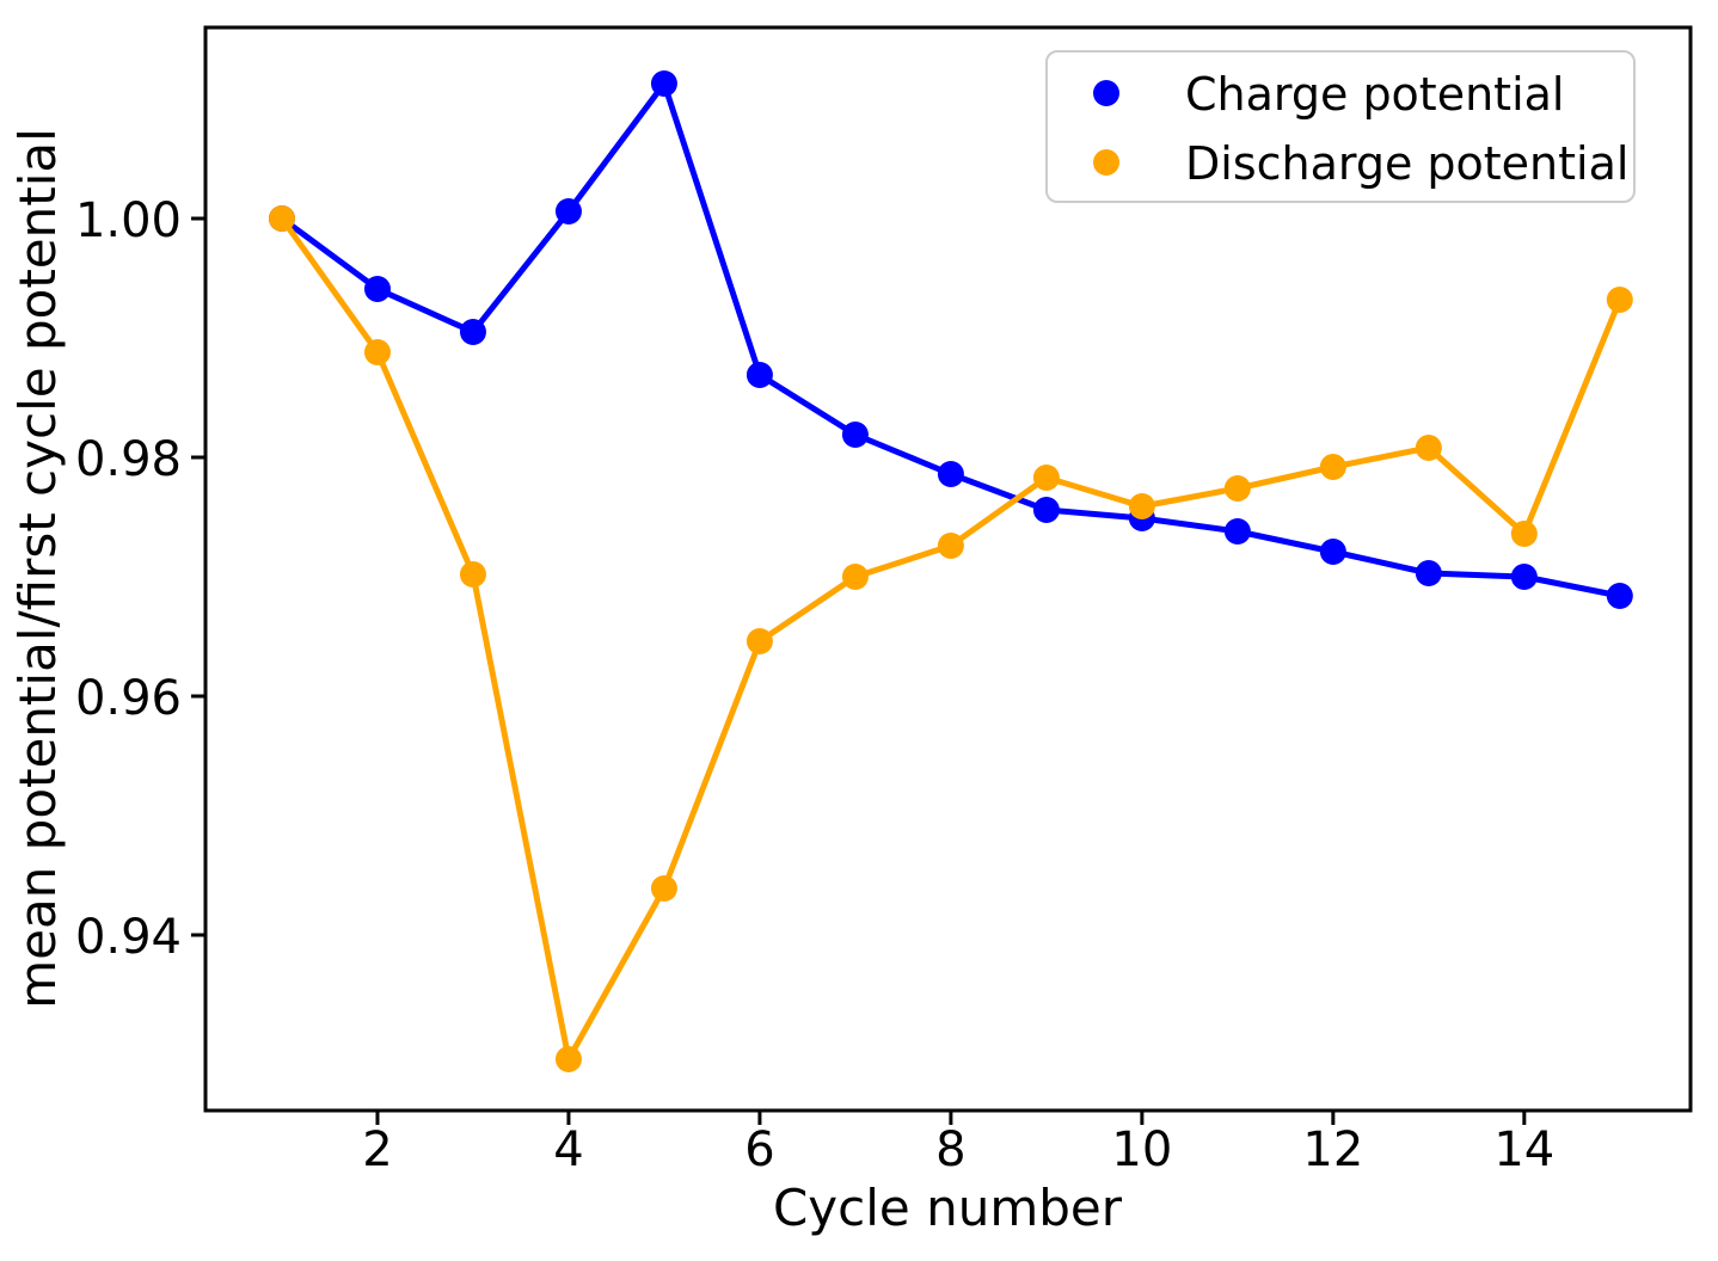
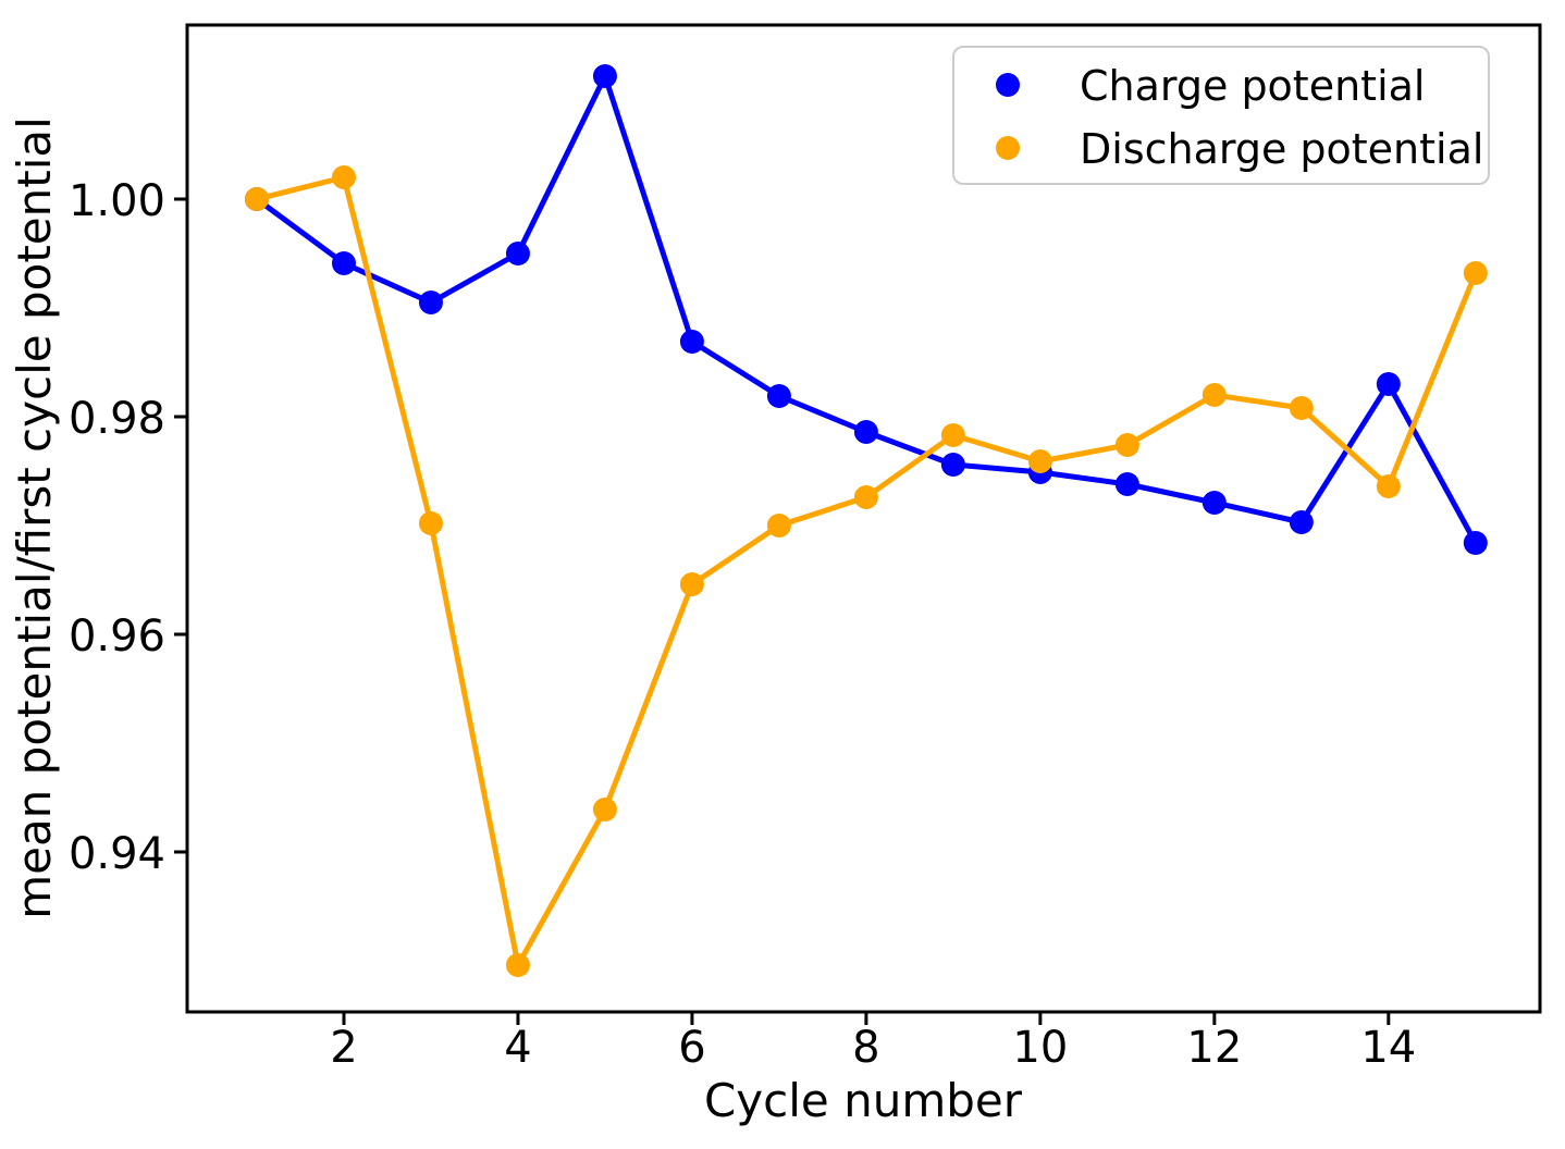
Discharge potential/2: 0.989 -> 1.002
Charge potential/4: 1.001 -> 0.995
Discharge potential/12: 0.979 -> 0.982
Charge potential/14: 0.970 -> 0.983
